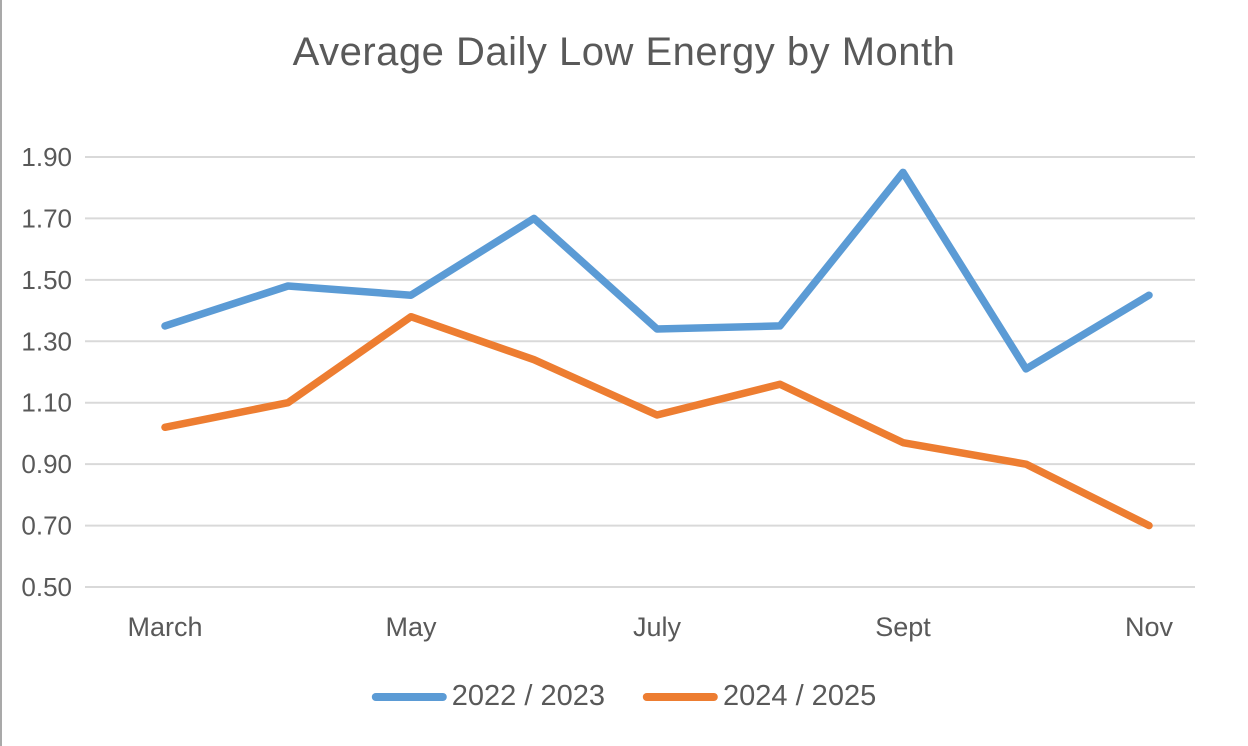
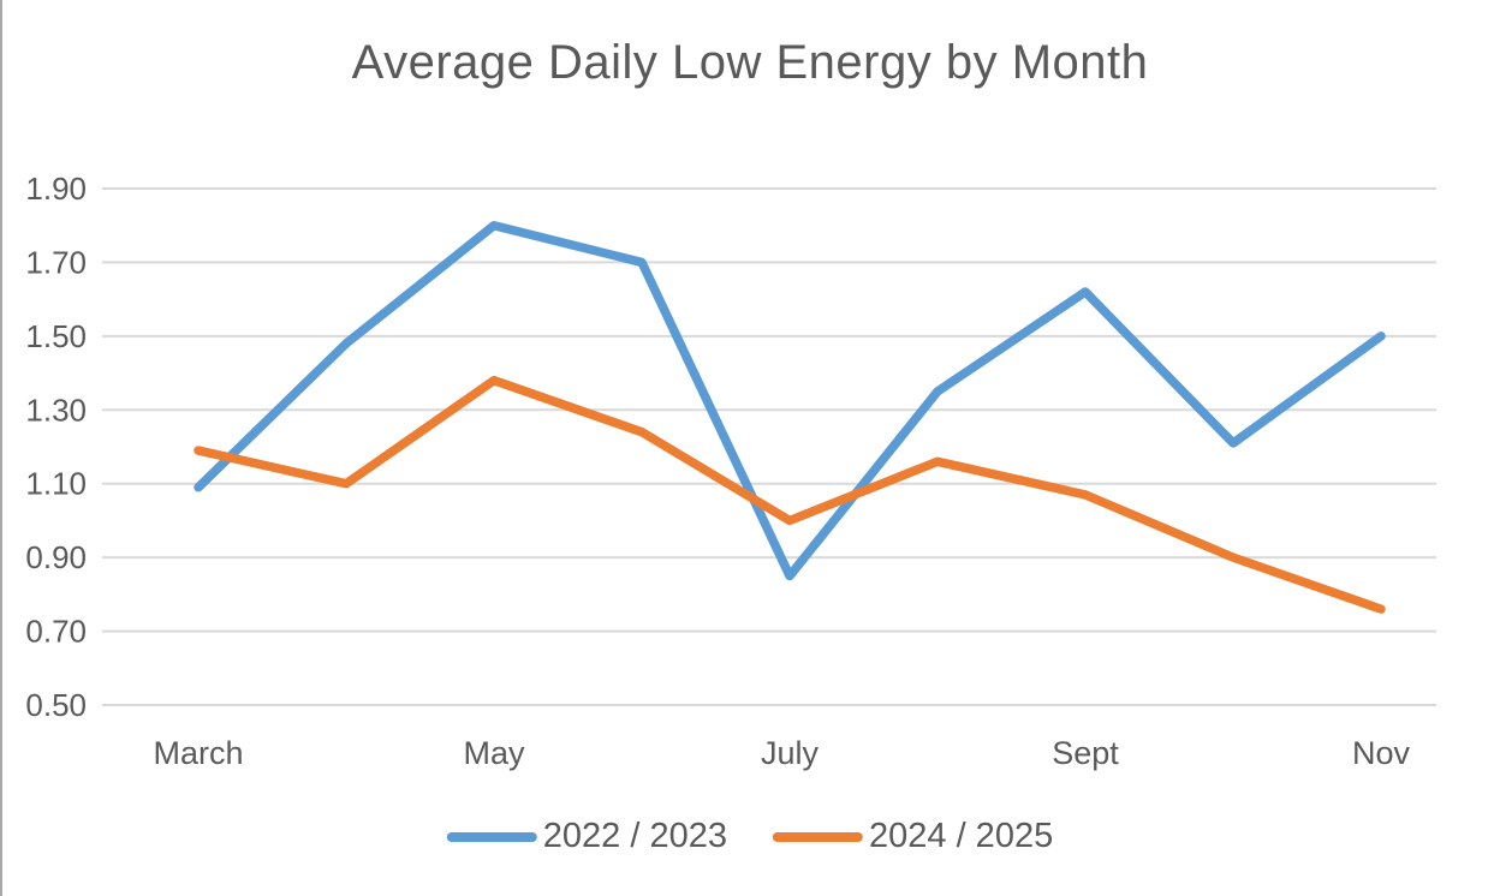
2022 / 2023/March: 1.35 -> 1.09
2024 / 2025/March: 1.02 -> 1.19
2022 / 2023/May: 1.45 -> 1.80
2022 / 2023/July: 1.34 -> 0.85
2024 / 2025/July: 1.06 -> 1.00
2022 / 2023/Sept: 1.85 -> 1.62
2024 / 2025/Sept: 0.97 -> 1.07
2022 / 2023/Nov: 1.45 -> 1.50
2024 / 2025/Nov: 0.70 -> 0.76
